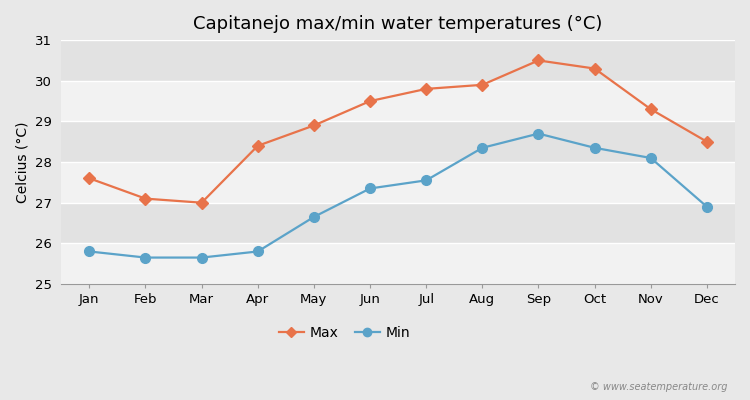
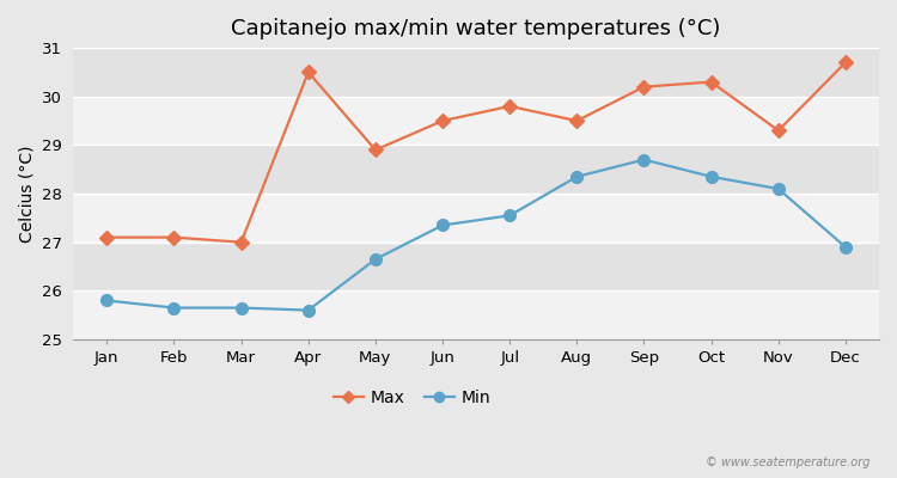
Max/Jan: 27.6 -> 27.1
Max/Apr: 28.4 -> 30.5
Min/Apr: 25.80 -> 25.60
Max/Aug: 29.9 -> 29.5
Max/Sep: 30.5 -> 30.2
Max/Dec: 28.5 -> 30.7
